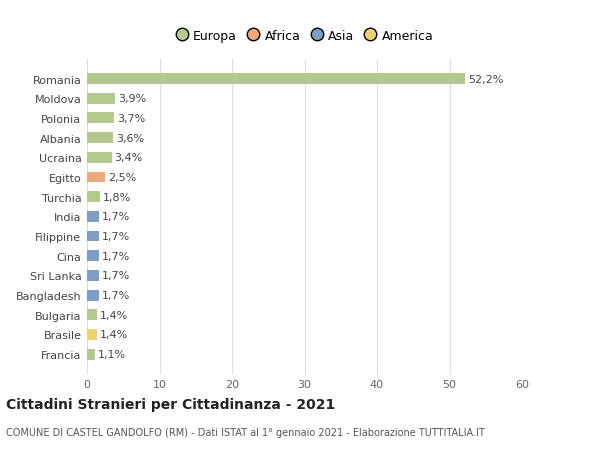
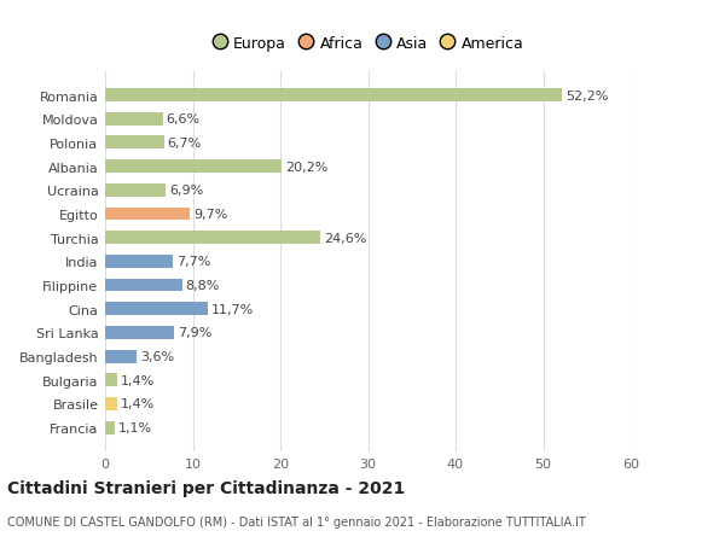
Moldova: 3,9% -> 6,6%
Polonia: 3,7% -> 6,7%
Albania: 3,6% -> 20,2%
Ucraina: 3,4% -> 6,9%
Egitto: 2,5% -> 9,7%
Turchia: 1,8% -> 24,6%
India: 1,7% -> 7,7%
Filippine: 1,7% -> 8,8%
Cina: 1,7% -> 11,7%
Sri Lanka: 1,7% -> 7,9%
Bangladesh: 1,7% -> 3,6%
